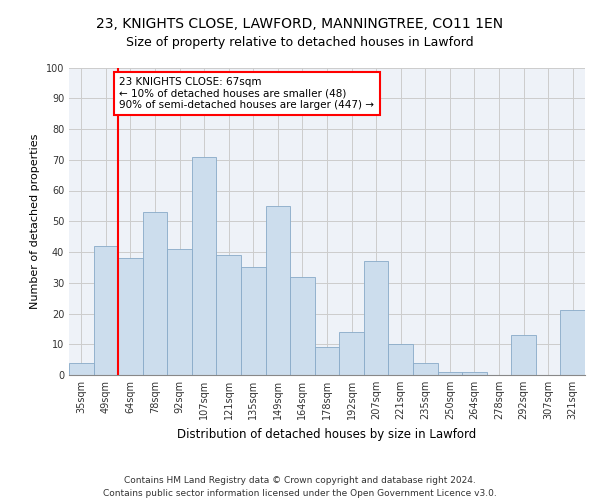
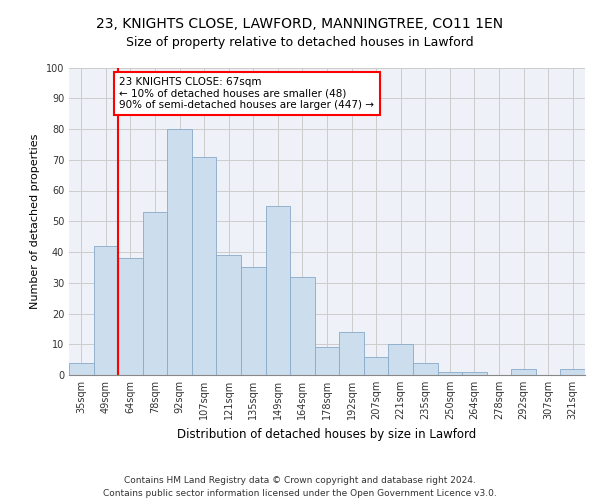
92sqm: 41 -> 80
207sqm: 37 -> 6
292sqm: 13 -> 2
321sqm: 21 -> 2
